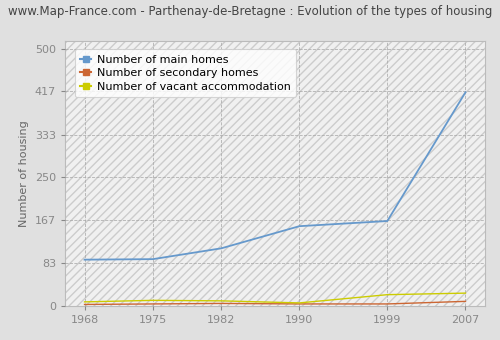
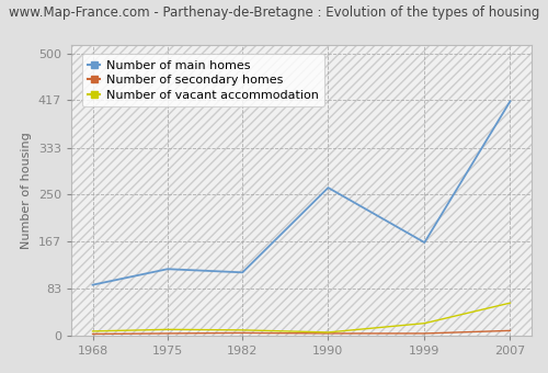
Number of main homes/1975: 91 -> 118
Number of main homes/1990: 155 -> 262
Number of vacant accommodation/2007: 25 -> 58
